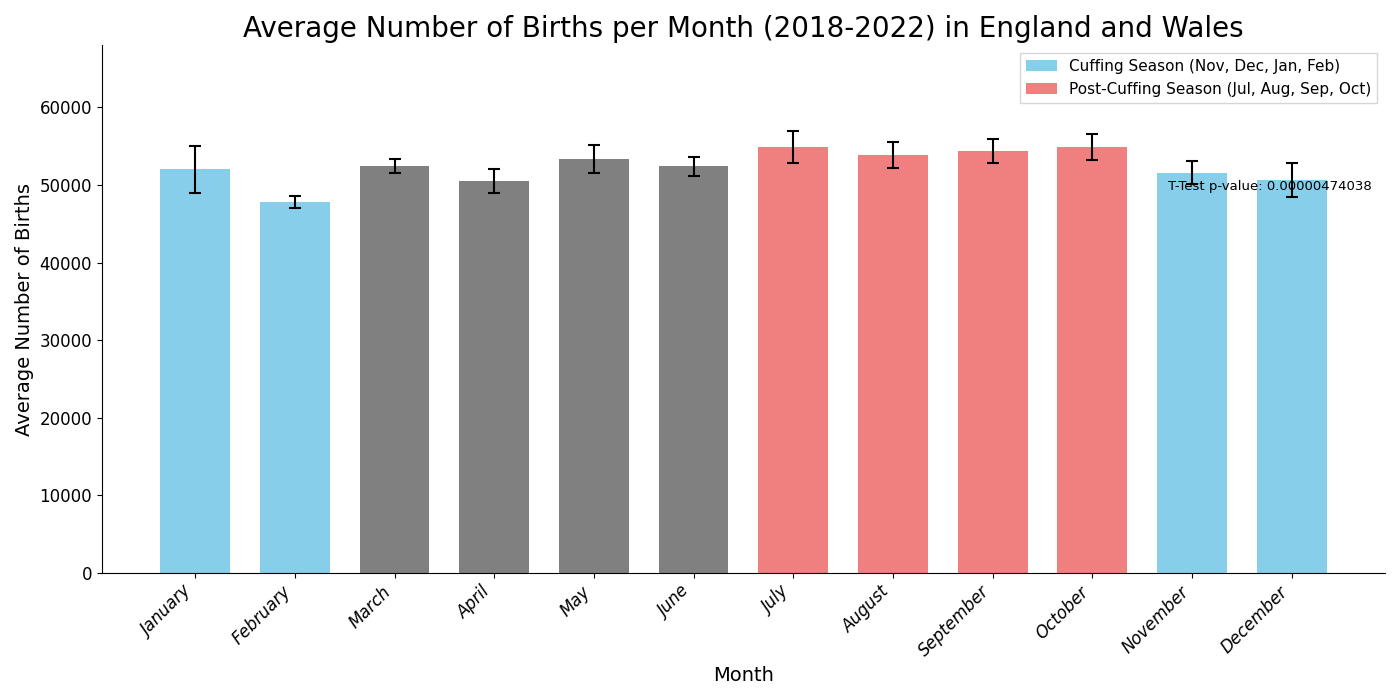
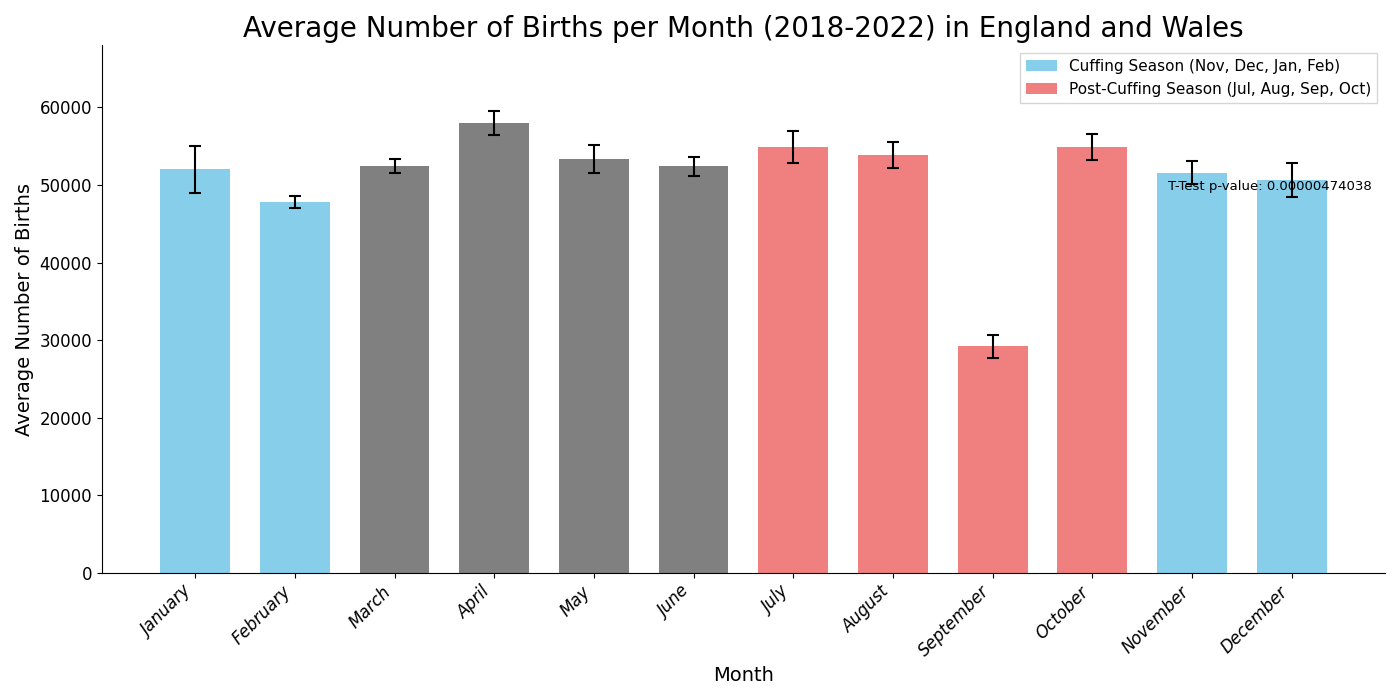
April: 50500 -> 58000
September: 54400 -> 29200
